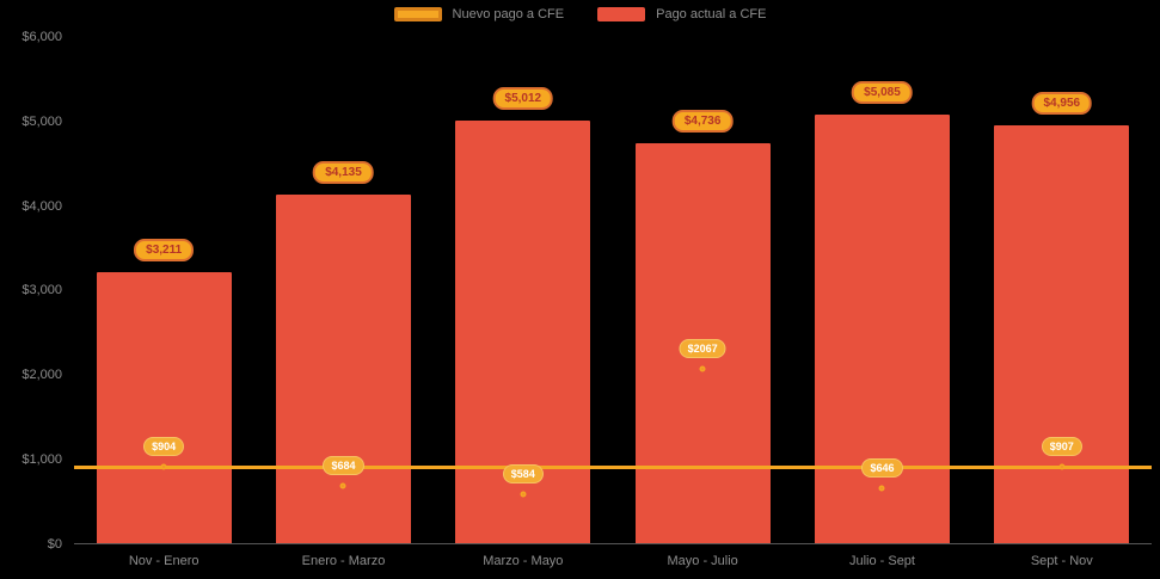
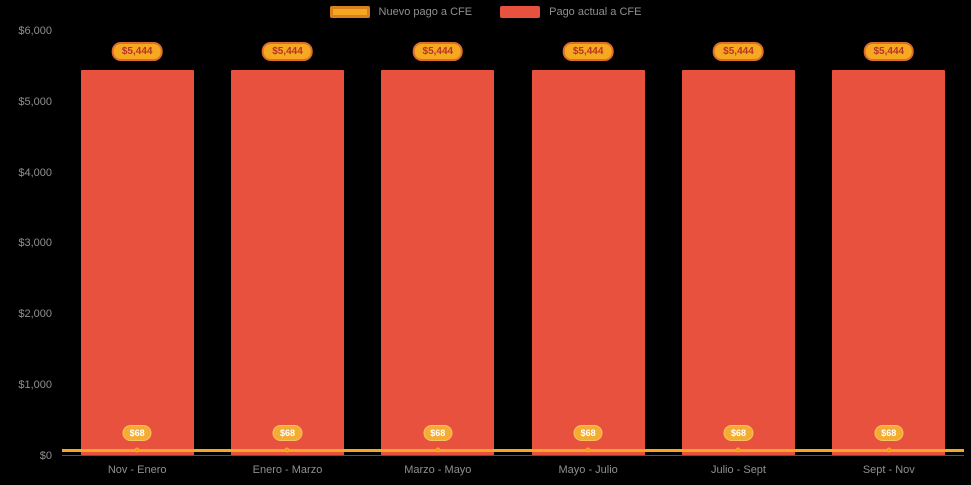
Nuevo pago a CFE/Nov - Enero: $904 -> $68
Pago actual a CFE/Nov - Enero: $3,211 -> $5,444
Nuevo pago a CFE/Enero - Marzo: $684 -> $68
Pago actual a CFE/Enero - Marzo: $4,135 -> $5,444
Nuevo pago a CFE/Marzo - Mayo: $584 -> $68
Pago actual a CFE/Marzo - Mayo: $5,012 -> $5,444
Nuevo pago a CFE/Mayo - Julio: $2067 -> $68
Pago actual a CFE/Mayo - Julio: $4,736 -> $5,444
Nuevo pago a CFE/Julio - Sept: $646 -> $68
Pago actual a CFE/Julio - Sept: $5,085 -> $5,444
Nuevo pago a CFE/Sept - Nov: $907 -> $68
Pago actual a CFE/Sept - Nov: $4,956 -> $5,444
